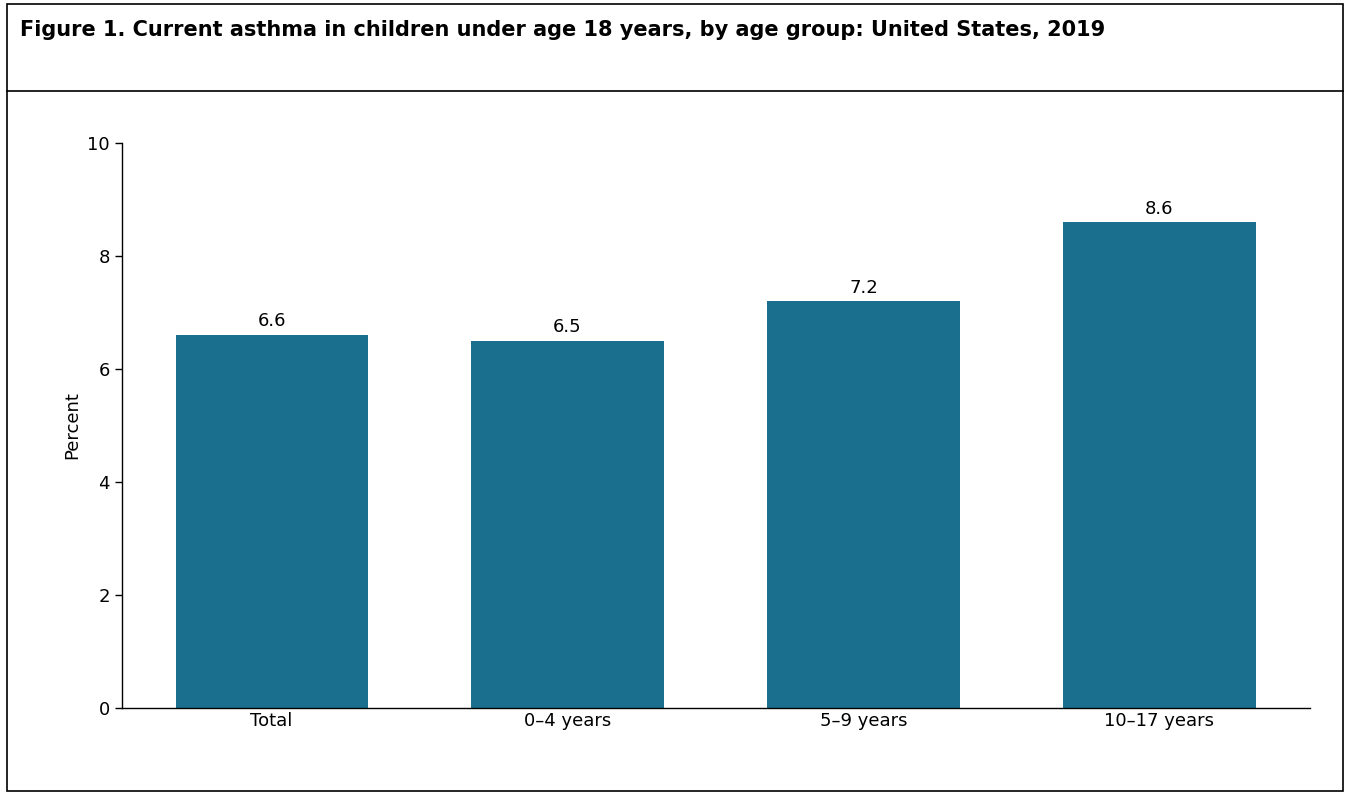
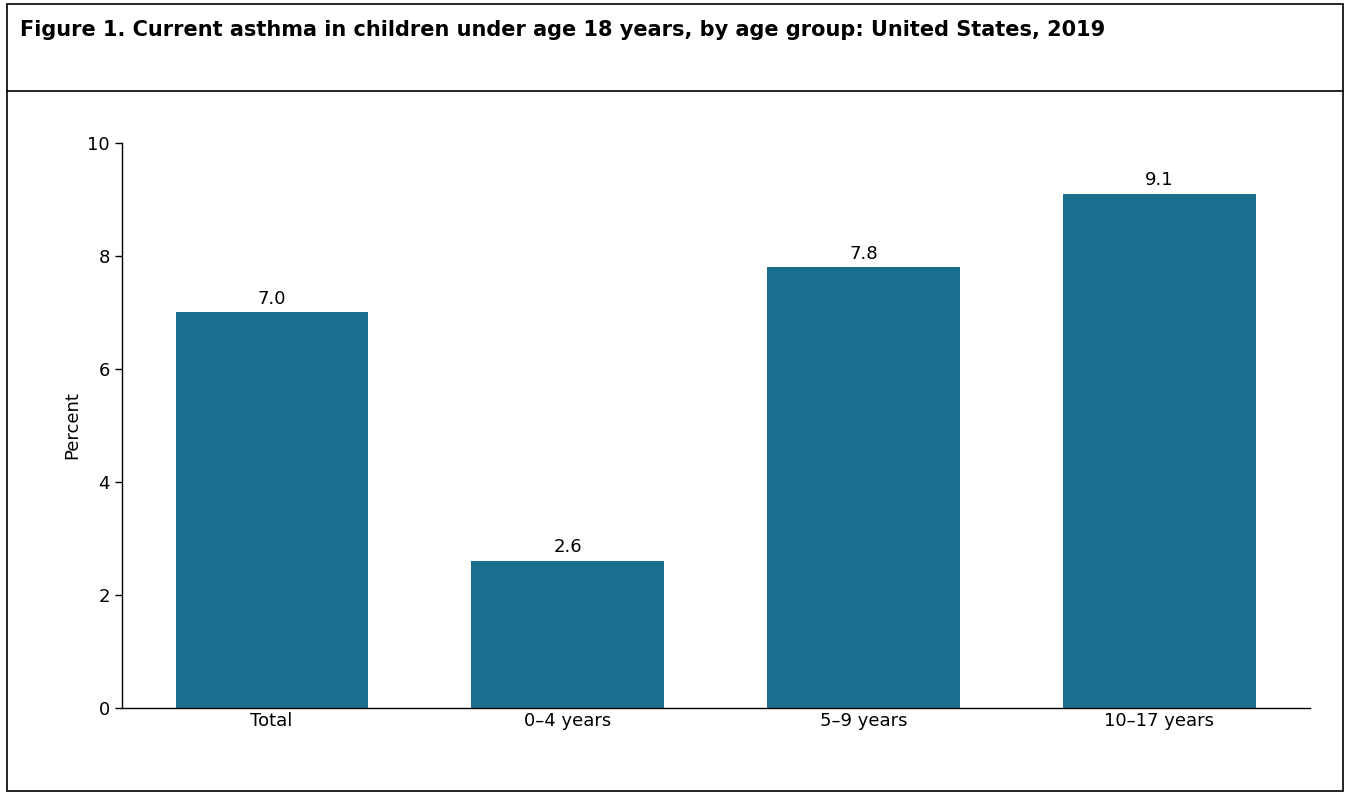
Total: 6.6 -> 7.0
0–4 years: 6.5 -> 2.6
5–9 years: 7.2 -> 7.8
10–17 years: 8.6 -> 9.1
